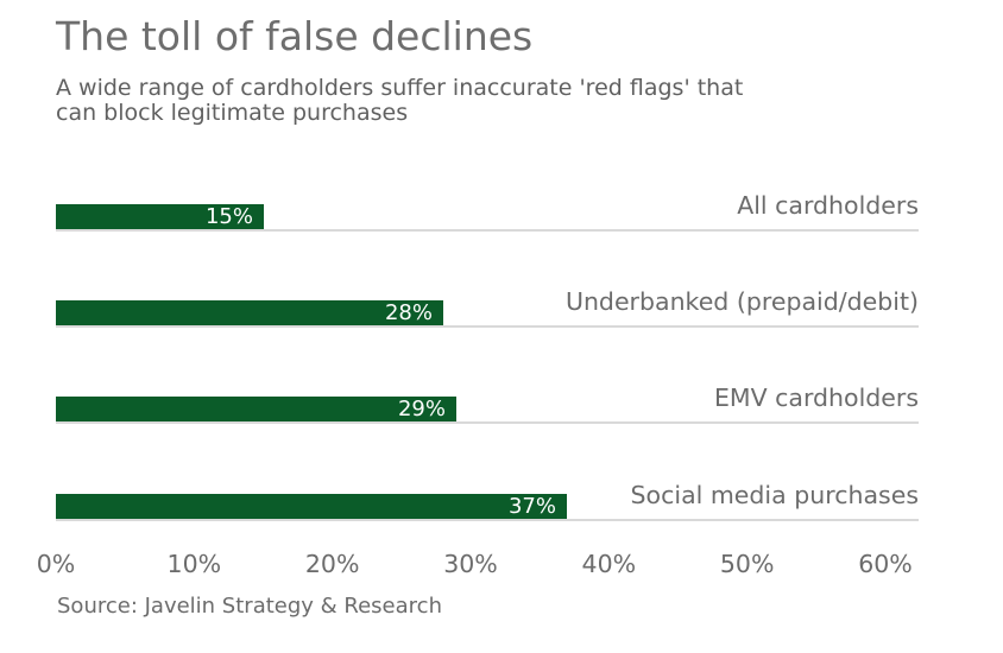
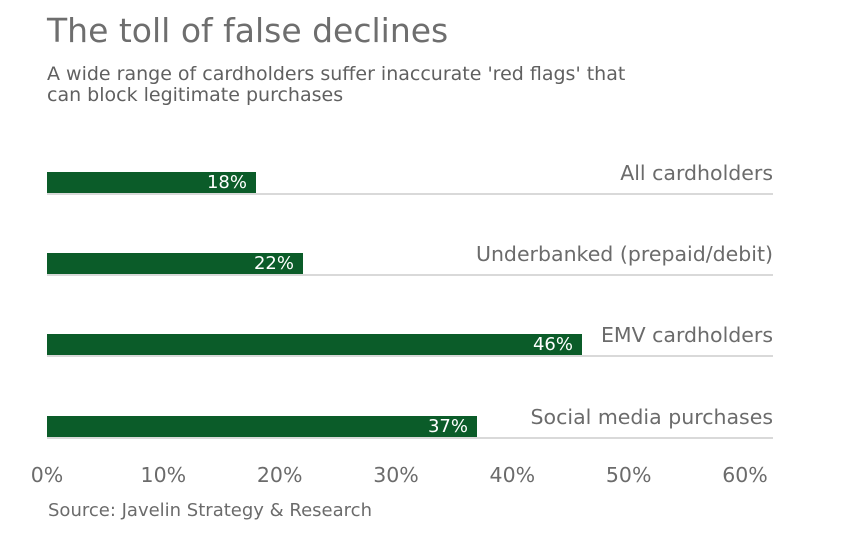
All cardholders: 15% -> 18%
Underbanked (prepaid/debit): 28% -> 22%
EMV cardholders: 29% -> 46%
